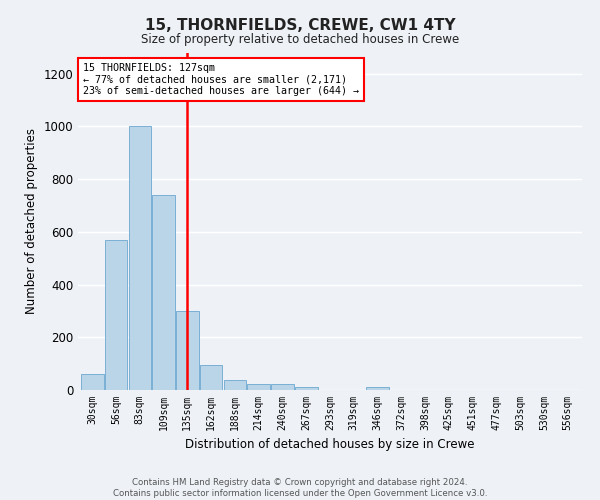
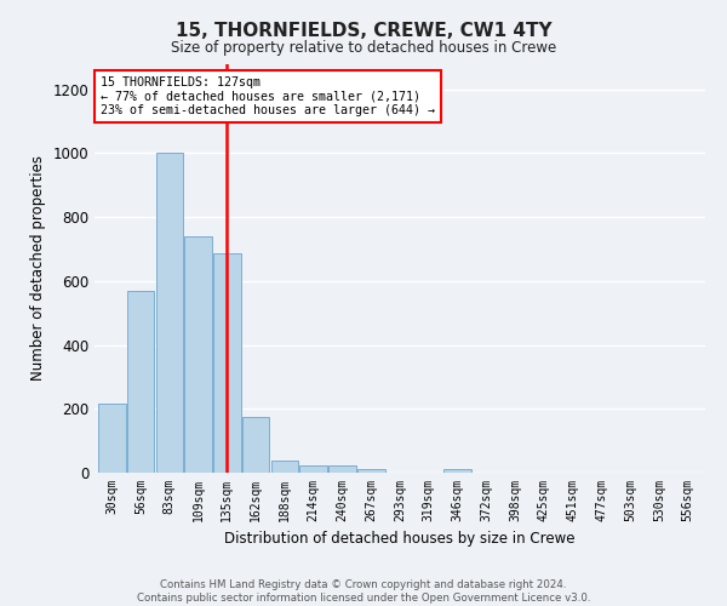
30sqm: 60 -> 215
135sqm: 300 -> 685
162sqm: 95 -> 175
